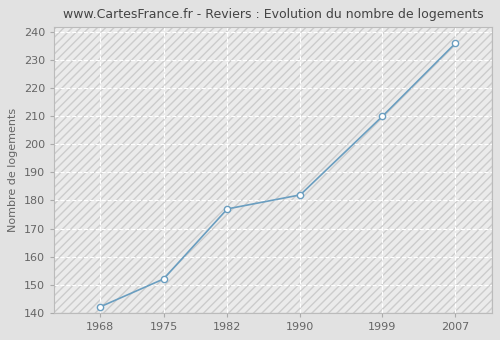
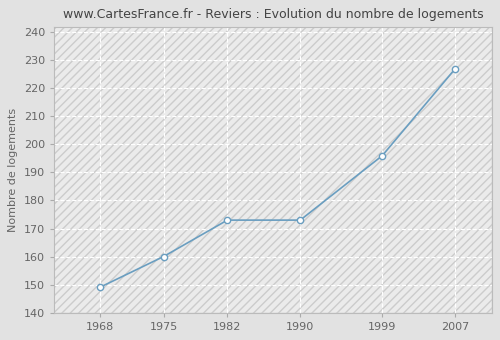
1968: 142 -> 149
1975: 152 -> 160
1982: 177 -> 173
1990: 182 -> 173
1999: 210 -> 196
2007: 236 -> 227
